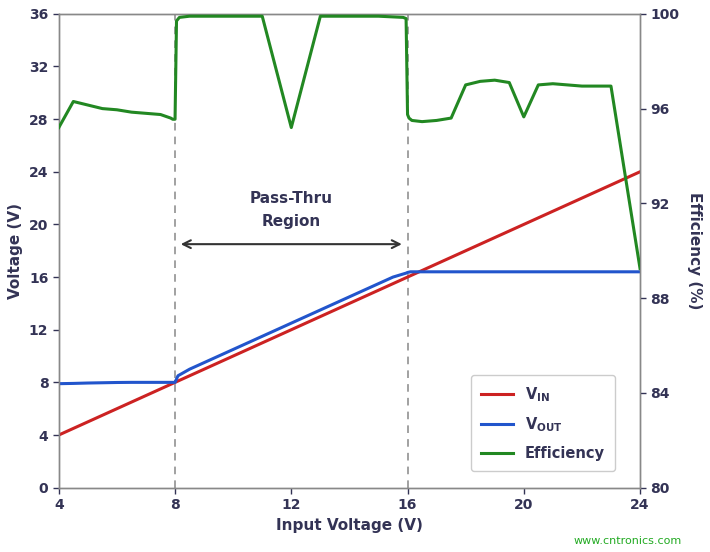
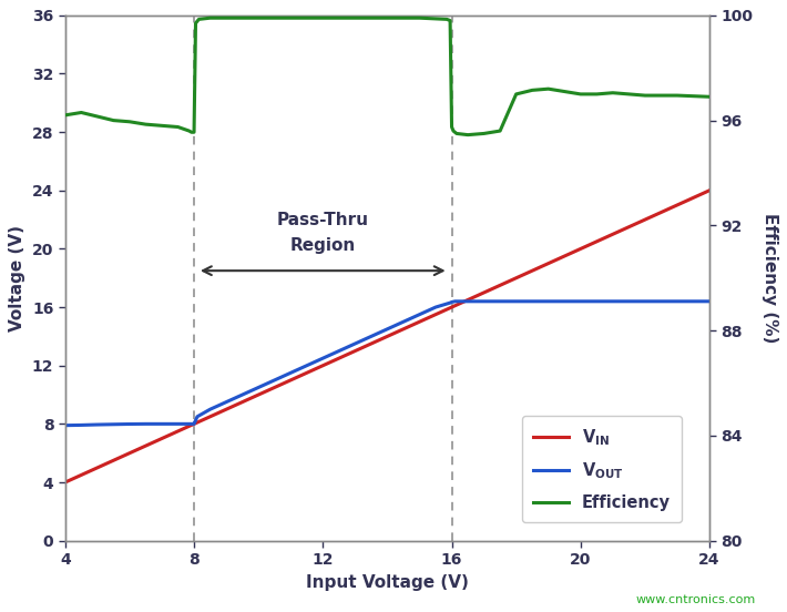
Efficiency/4: 95.20 -> 96.20
Efficiency/12: 95.20 -> 99.90
Efficiency/20: 95.65 -> 97.00
Efficiency/24: 89.25 -> 96.90
